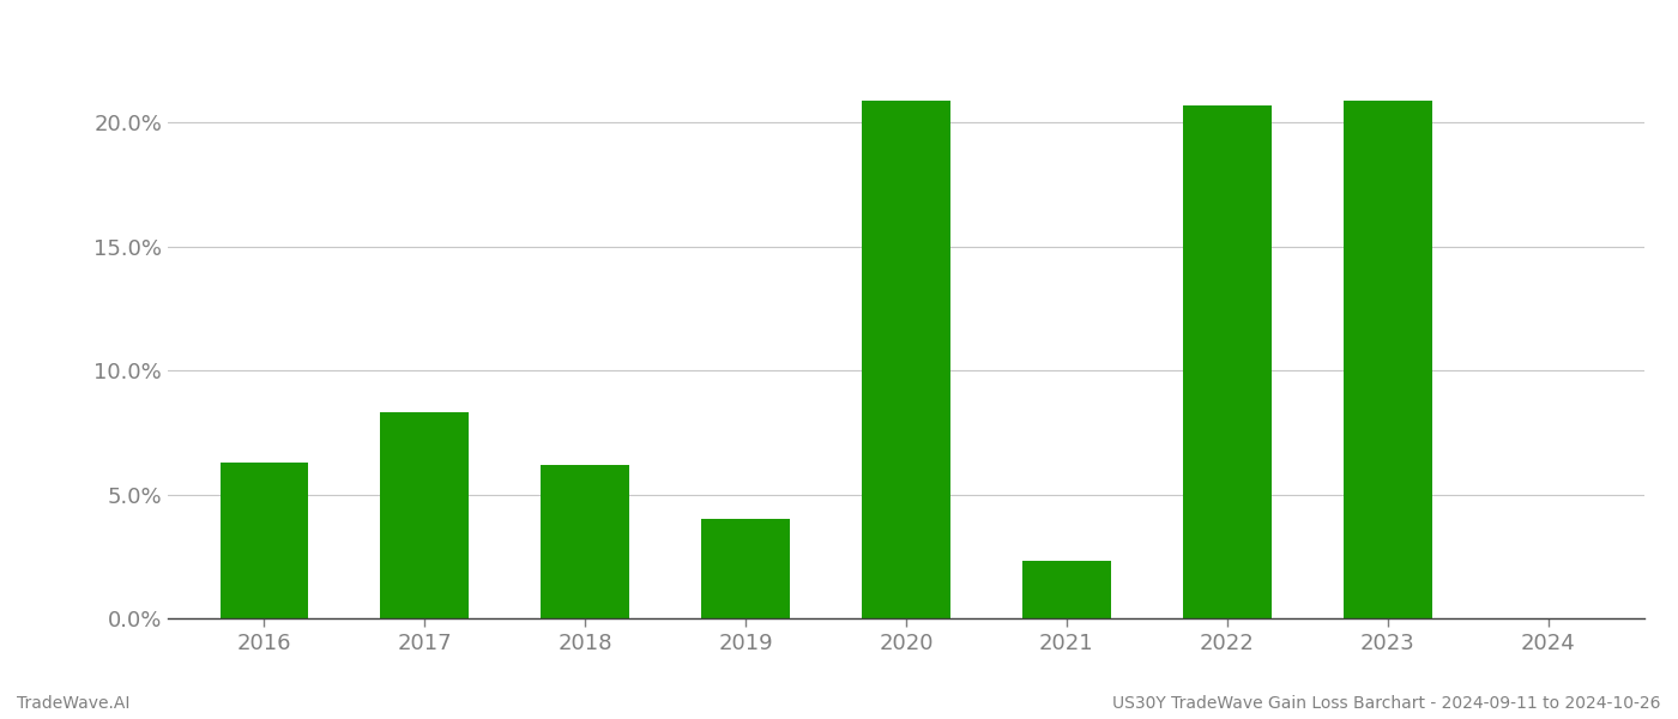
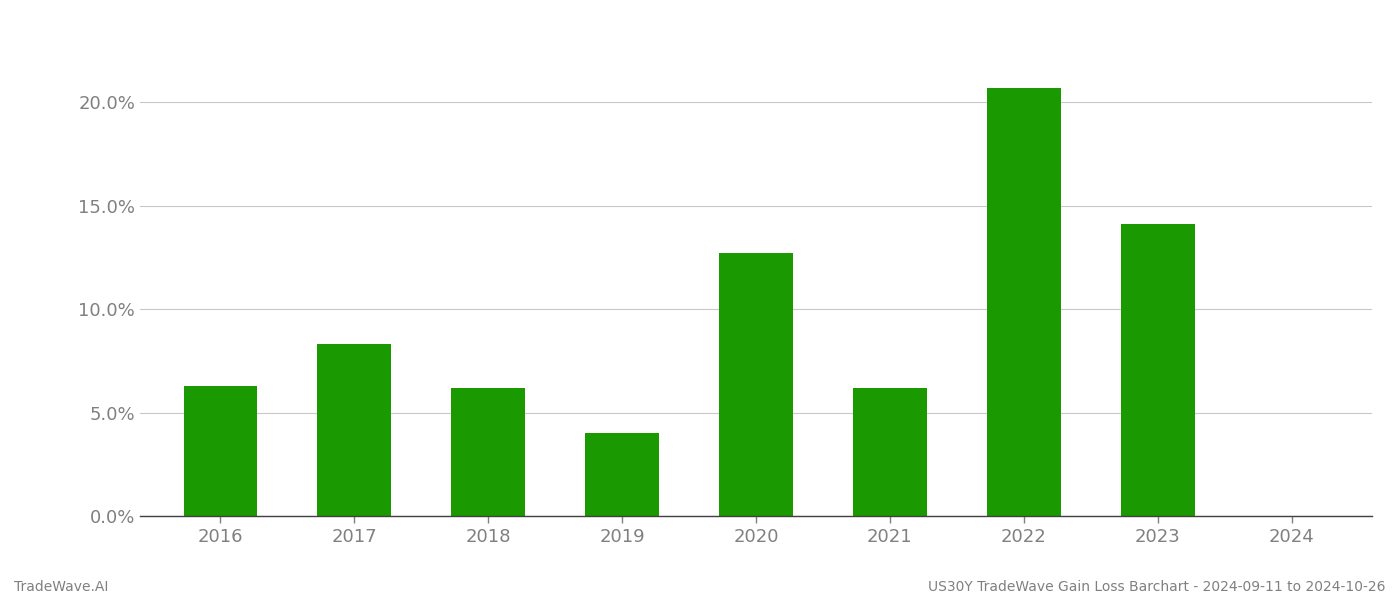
2020: 20.9% -> 12.7%
2021: 2.3% -> 6.2%
2023: 20.9% -> 14.1%
